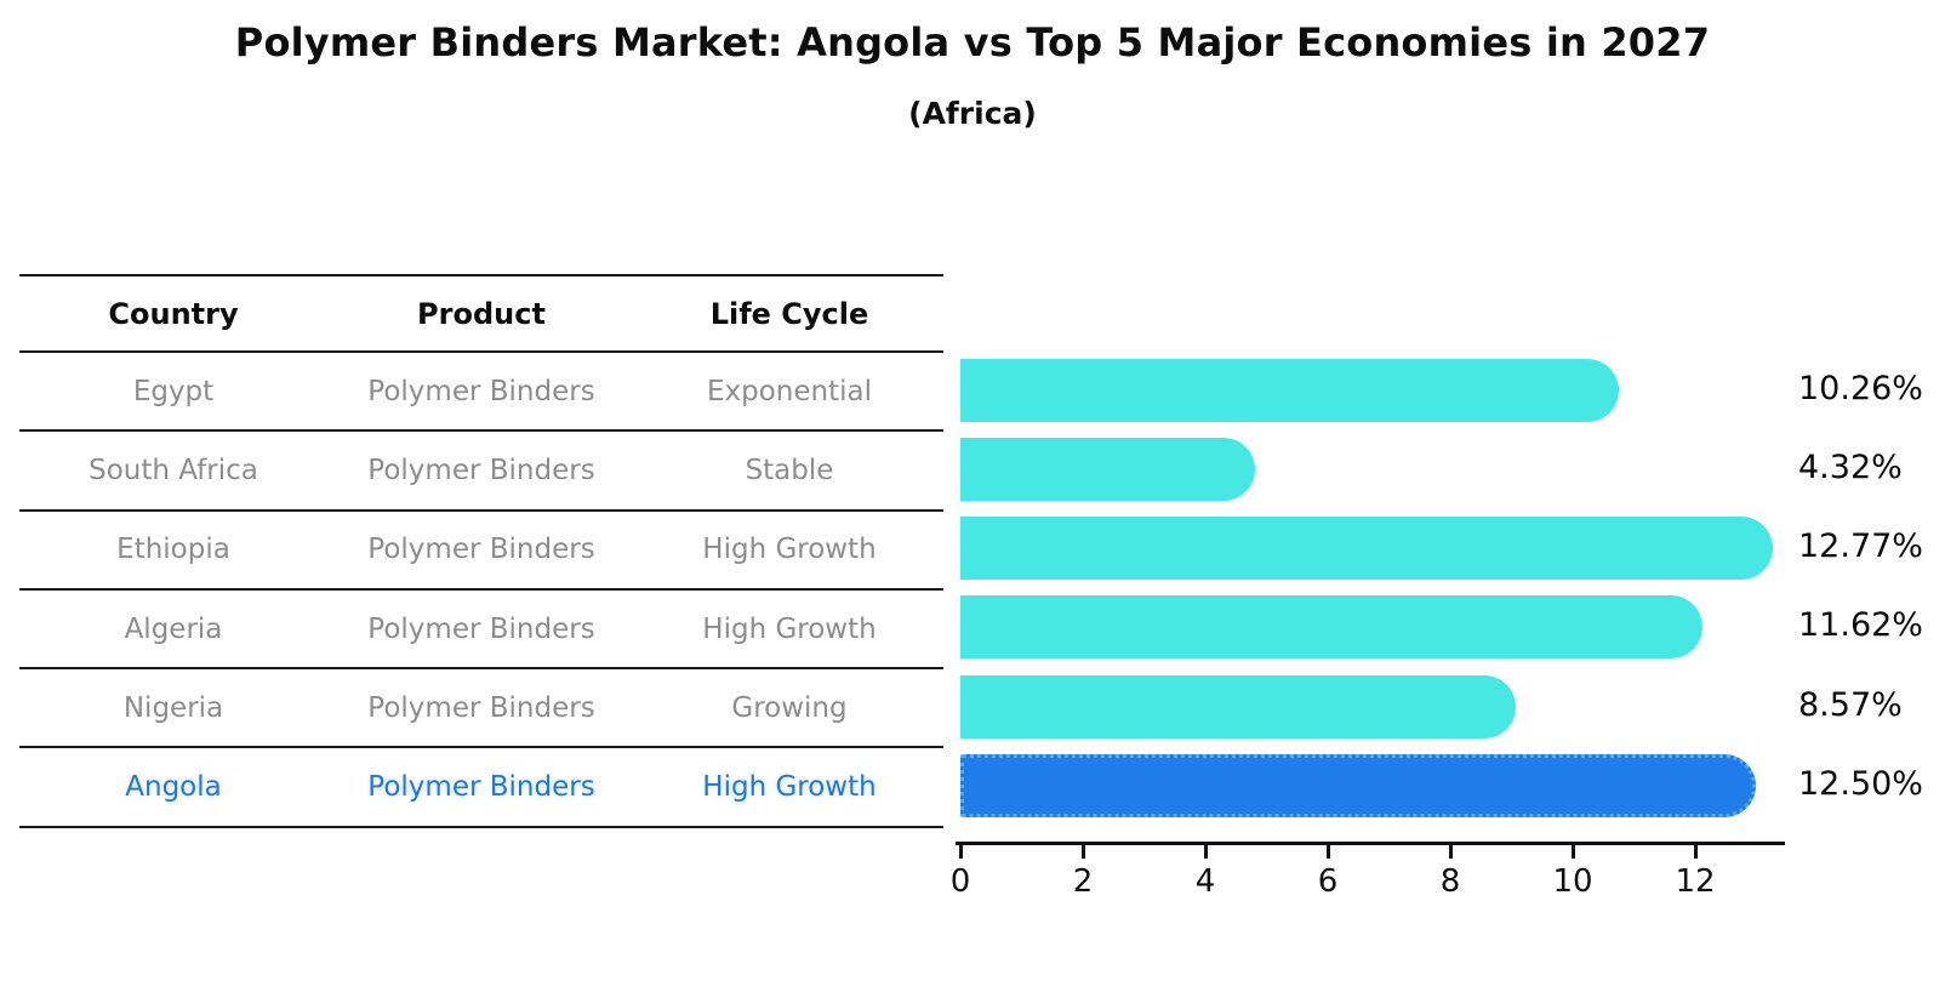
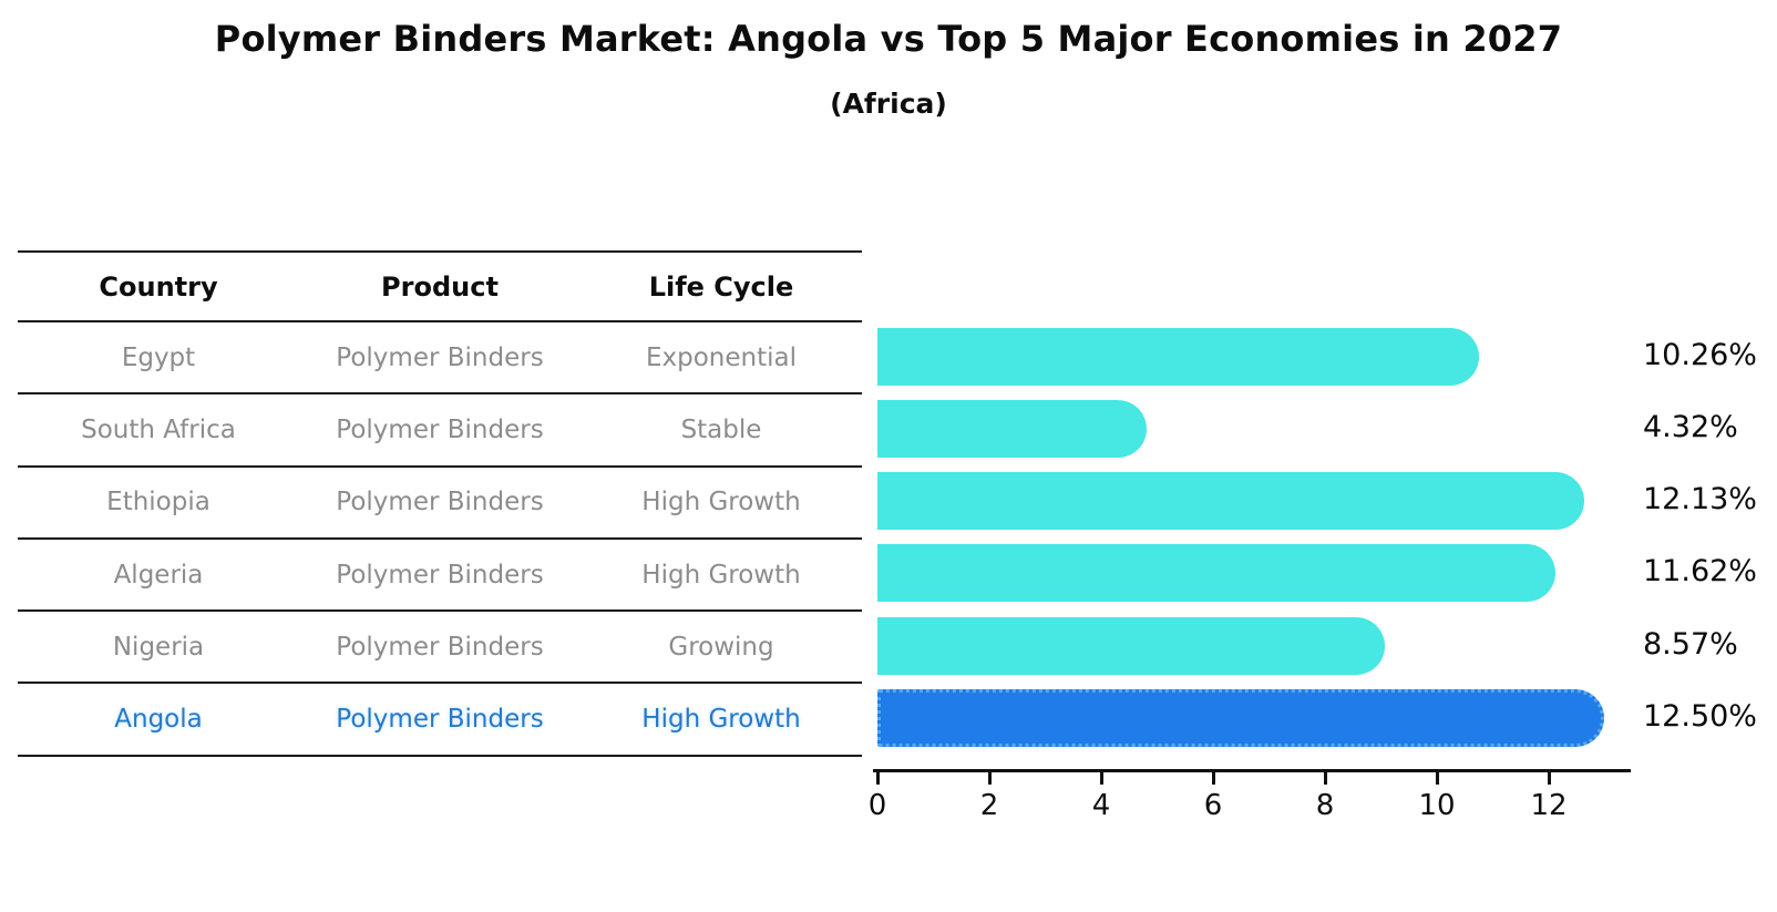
Ethiopia: 12.77% -> 12.13%
